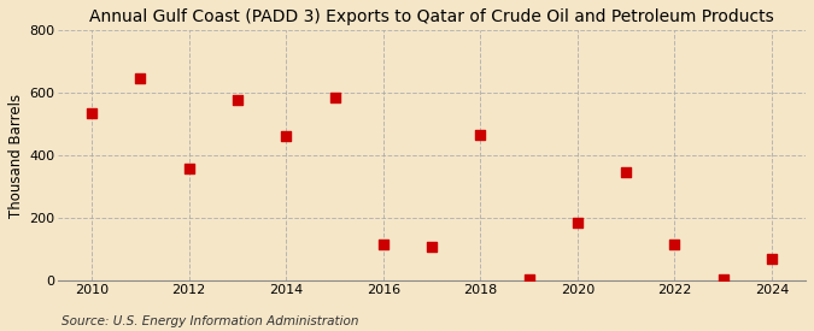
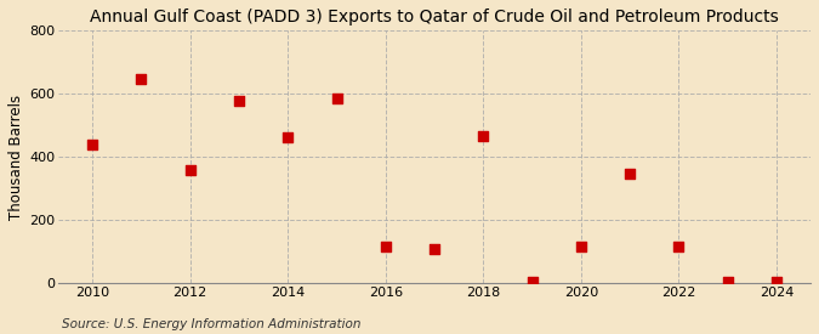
2010: 535 -> 440
2020: 185 -> 115
2024: 70 -> 5
